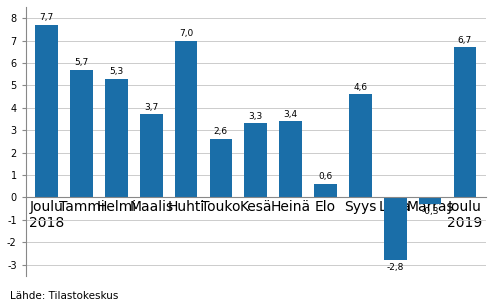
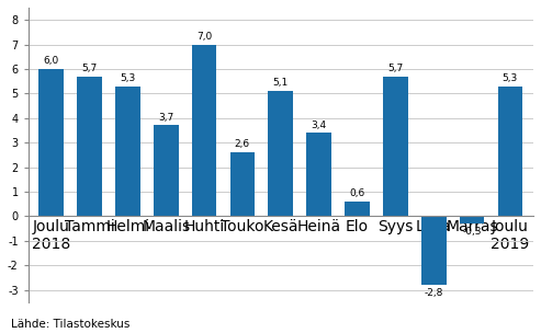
Joulu 2018: 7,7 -> 6,0
Kesä: 3,3 -> 5,1
Syys: 4,6 -> 5,7
Joulu 2019: 6,7 -> 5,3
